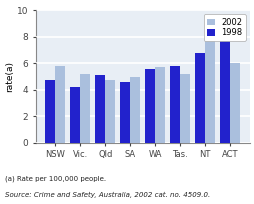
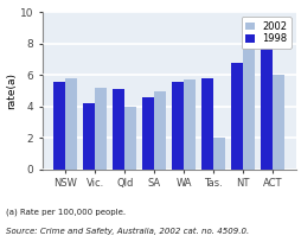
1998/NSW: 4.7 -> 5.6
2002/Qld: 4.7 -> 4.0
2002/Tas.: 5.2 -> 2.0
